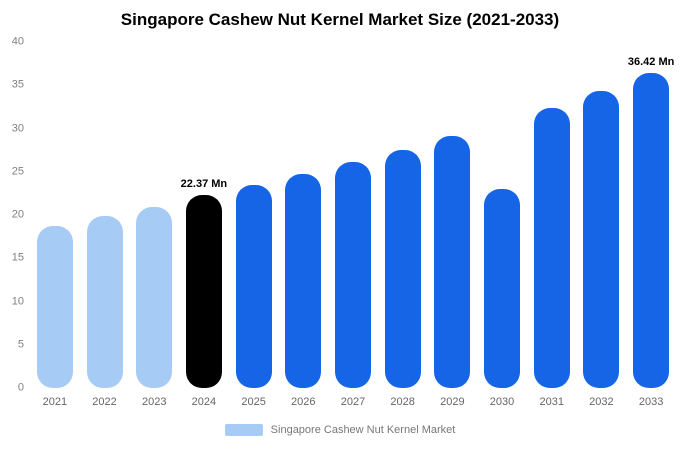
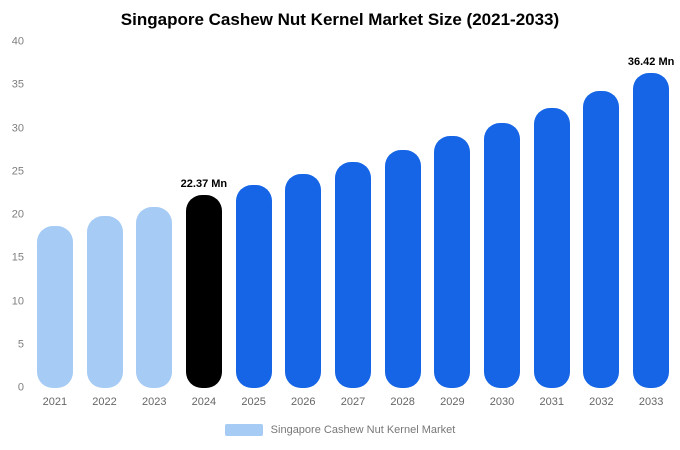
2030: 23 -> 31
